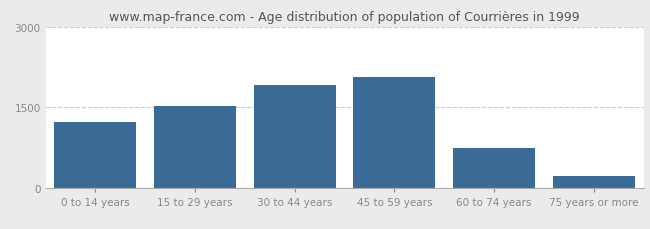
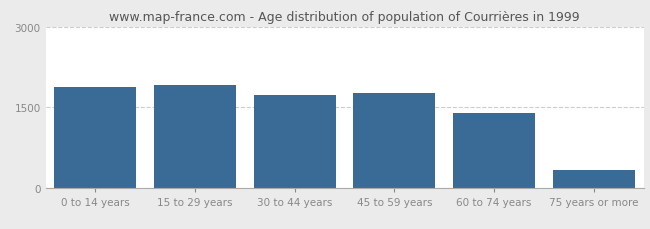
0 to 14 years: 1220 -> 1870
15 to 29 years: 1520 -> 1910
30 to 44 years: 1920 -> 1720
45 to 59 years: 2060 -> 1760
60 to 74 years: 740 -> 1390
75 years or more: 220 -> 320
